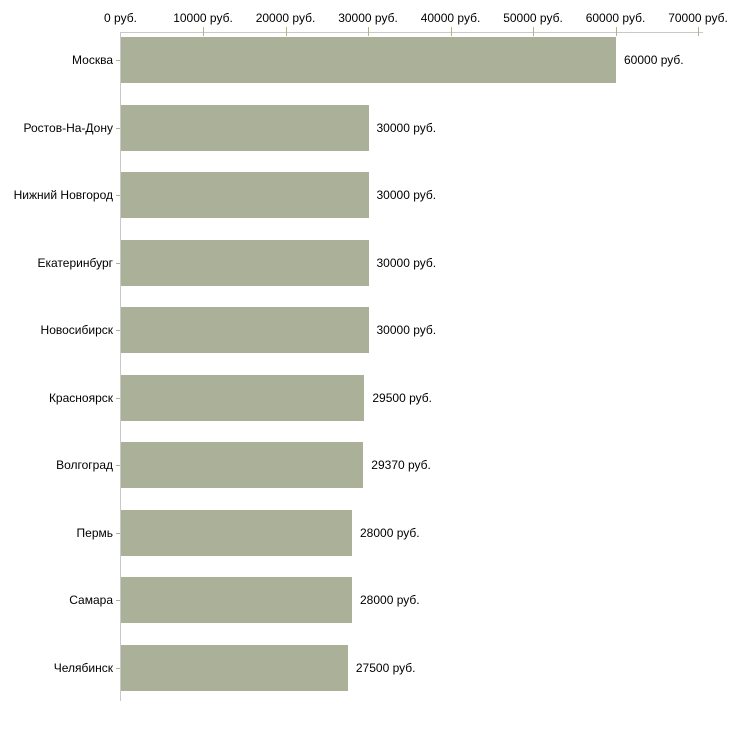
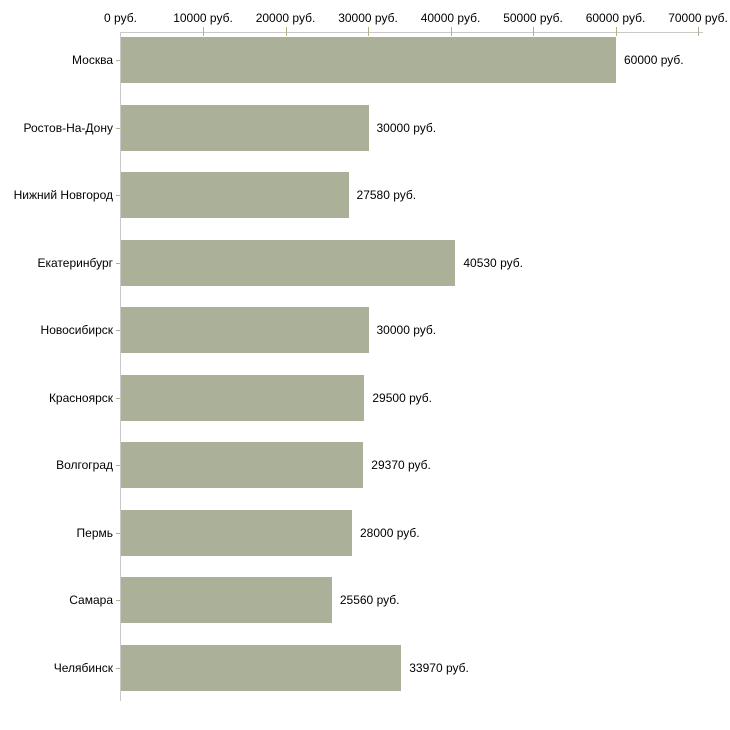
Нижний Новгород: 30000 -> 27580
Екатеринбург: 30000 -> 40530
Самара: 28000 -> 25560
Челябинск: 27500 -> 33970
